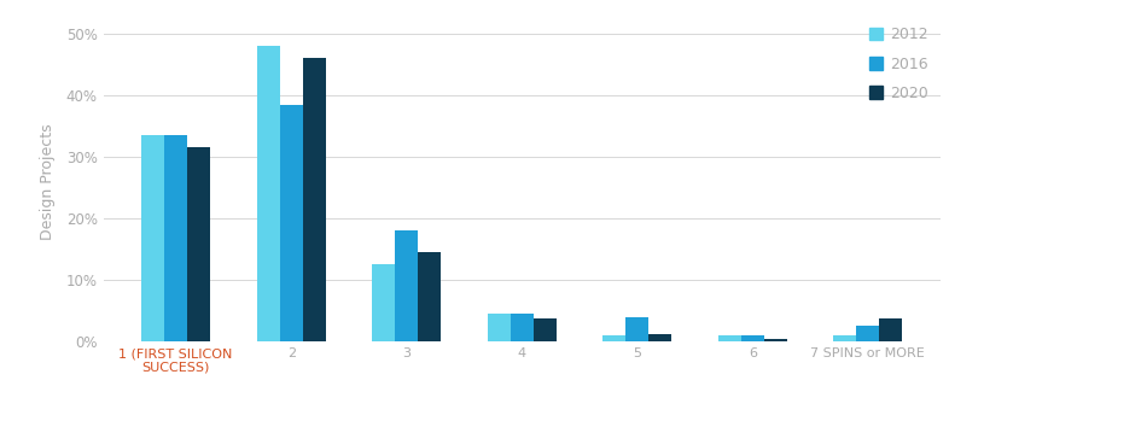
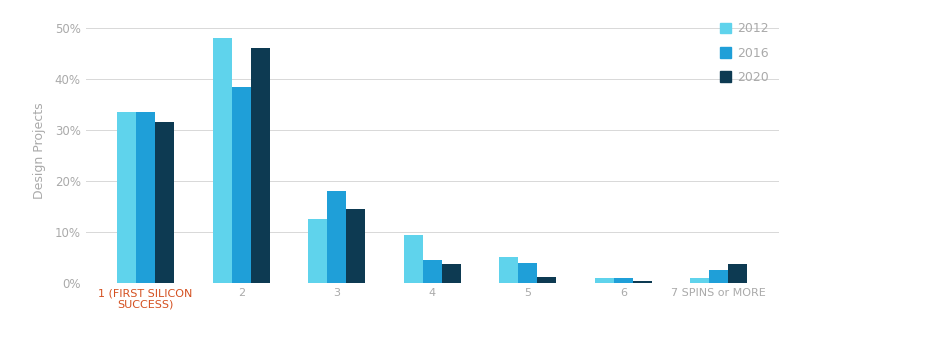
2012/4: 4.5% -> 9.4%
2012/5: 1.0% -> 5.2%
